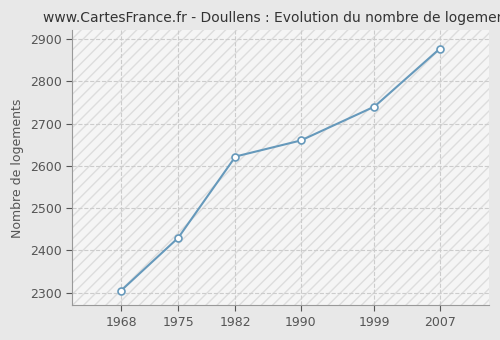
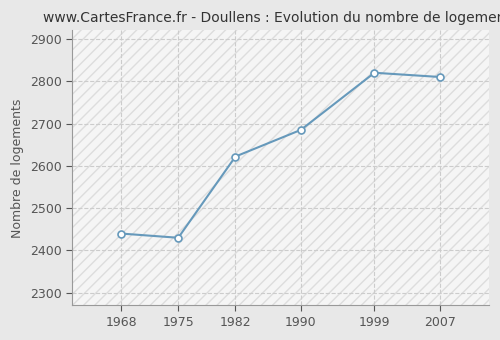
1968: 2305 -> 2440
1990: 2660 -> 2685
1999: 2740 -> 2820
2007: 2877 -> 2810
